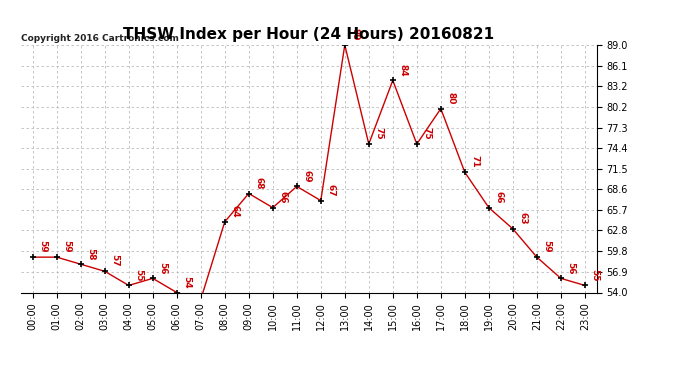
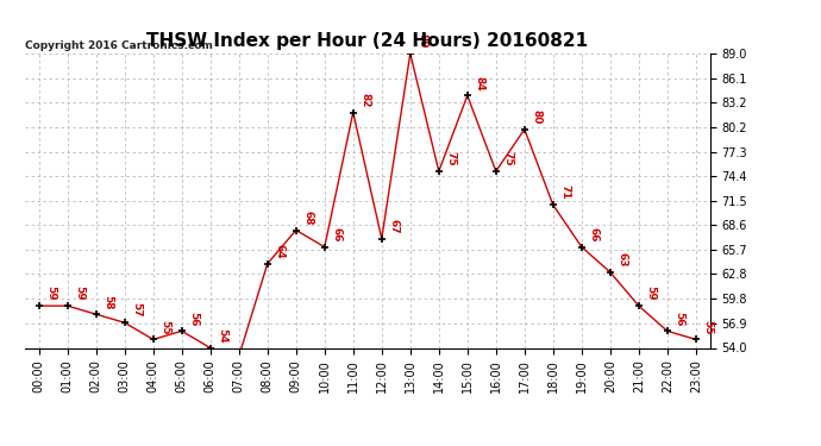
11:00: 69 -> 82
